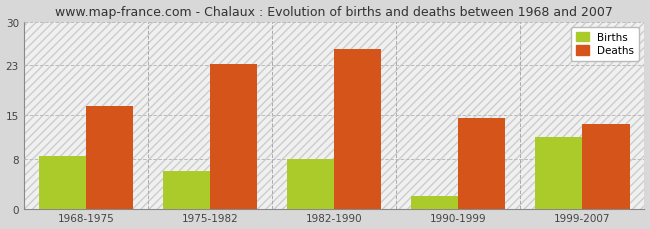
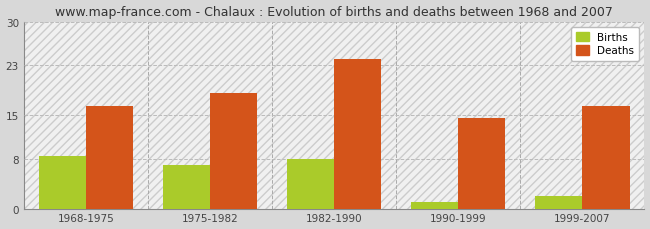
Births/1975-1982: 6.0 -> 7.0
Deaths/1975-1982: 23.2 -> 18.5
Deaths/1982-1990: 25.6 -> 24.0
Births/1990-1999: 2.0 -> 1.0
Births/1999-2007: 11.4 -> 2.0
Deaths/1999-2007: 13.6 -> 16.5
